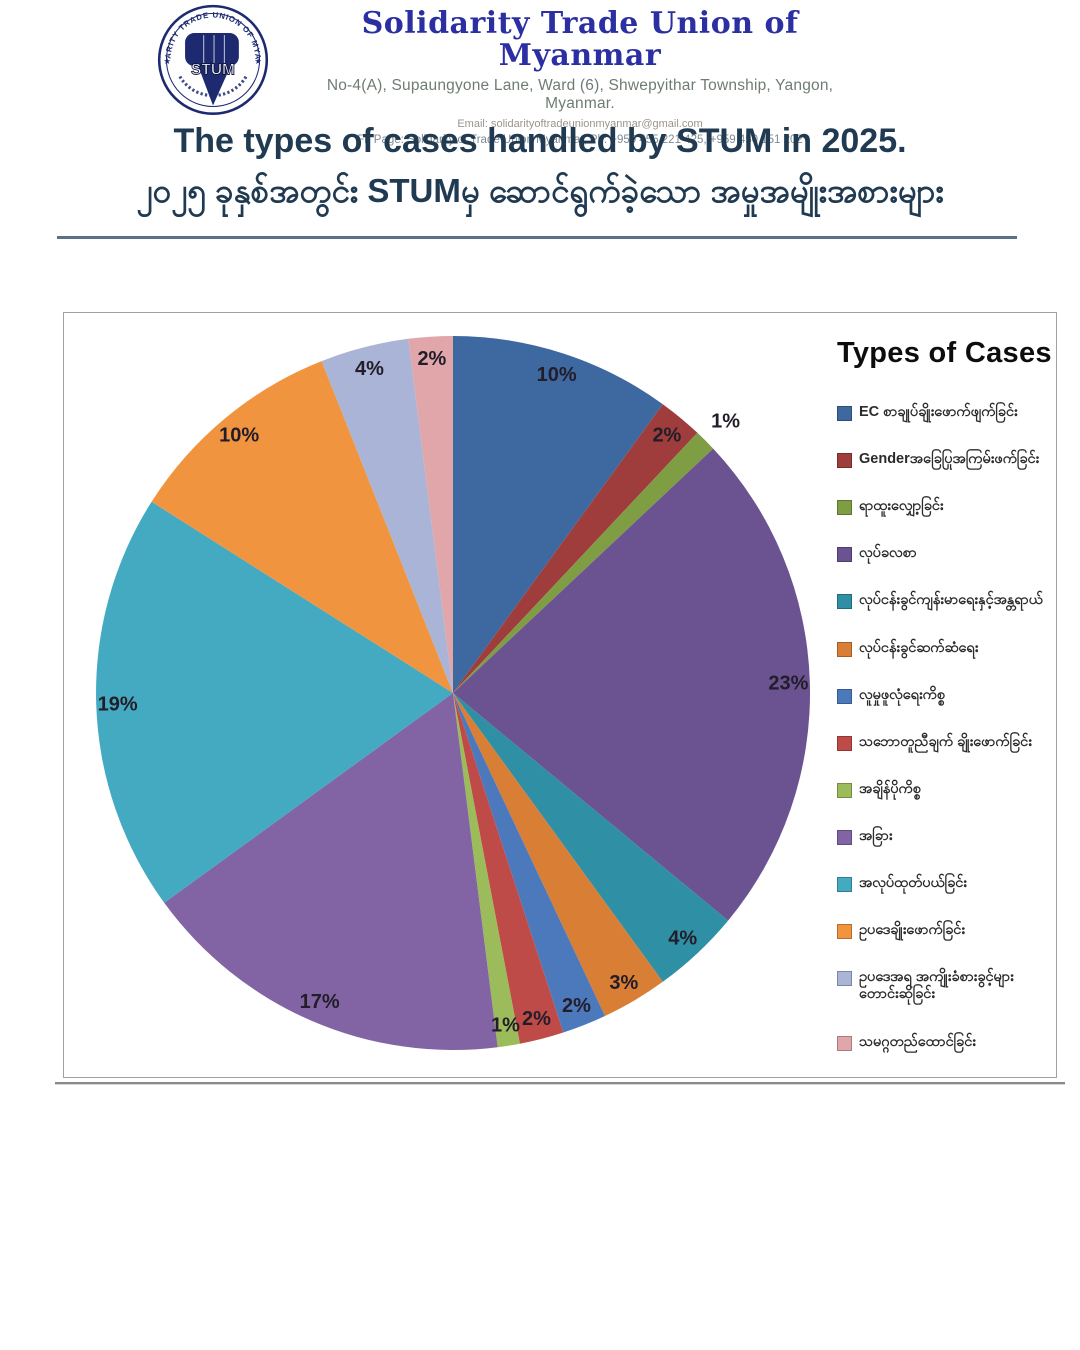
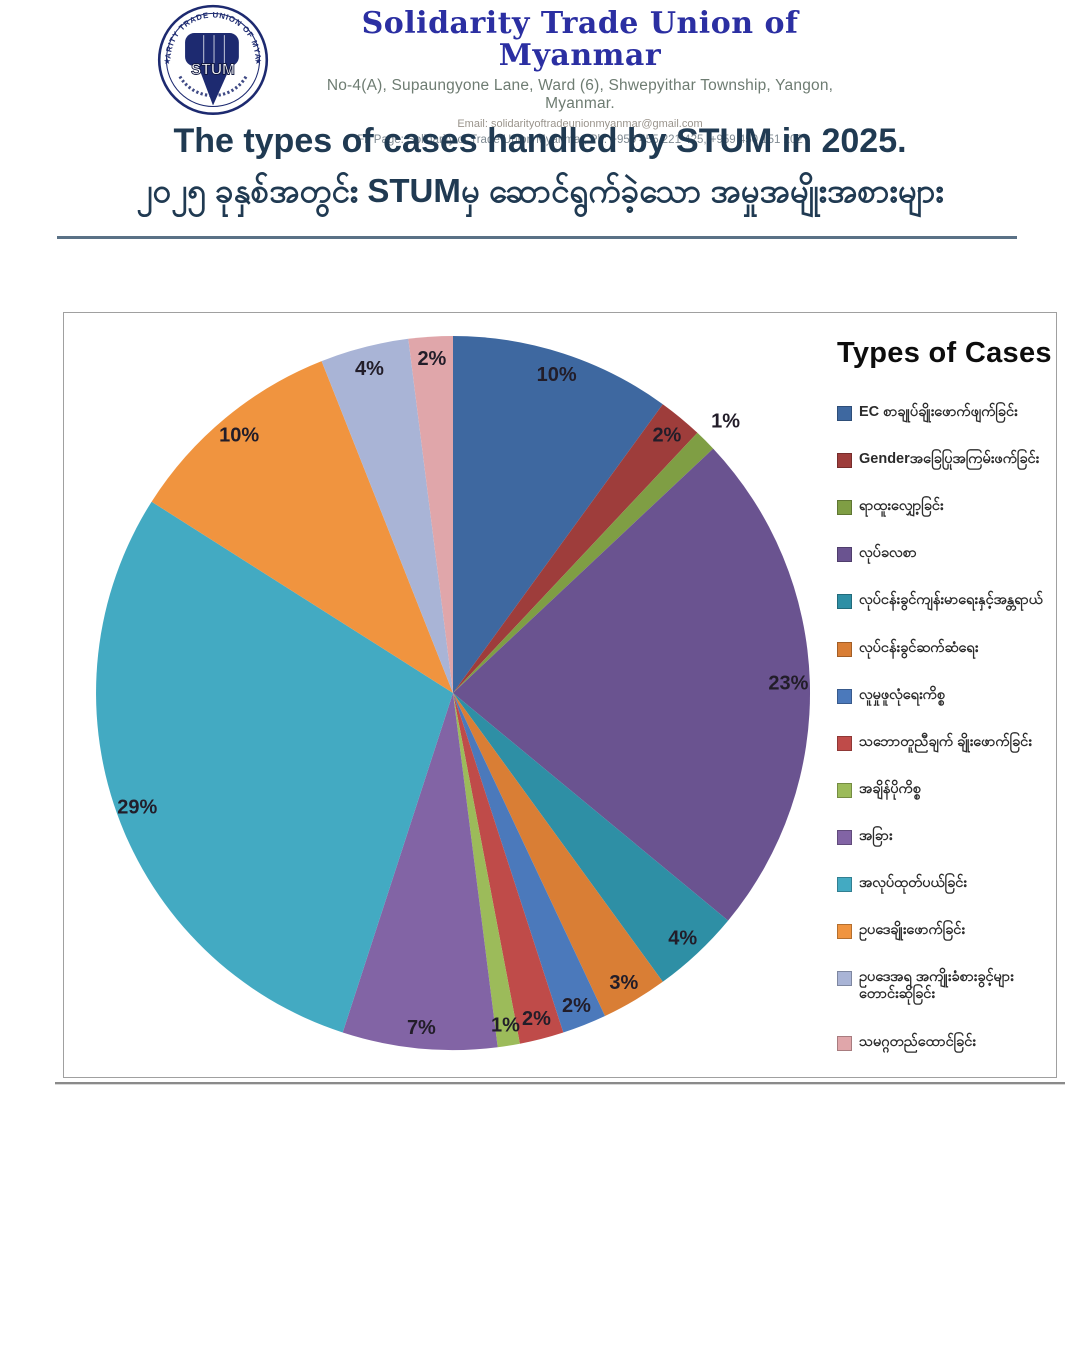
အခြား: 17% -> 7%
အလုပ်ထုတ်ပယ်ခြင်း: 19% -> 29%
